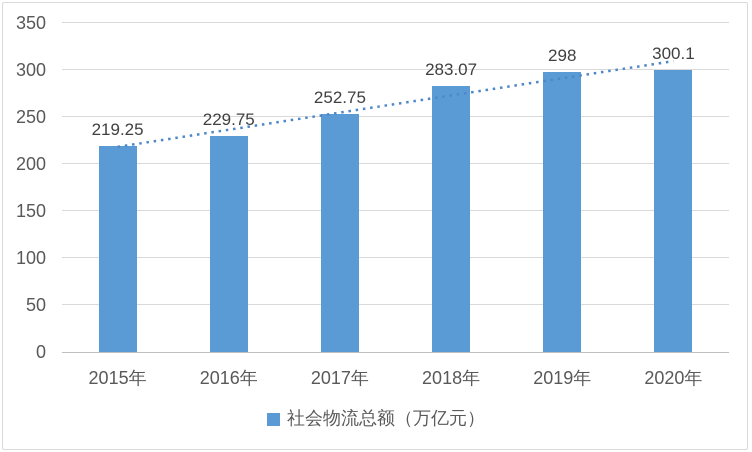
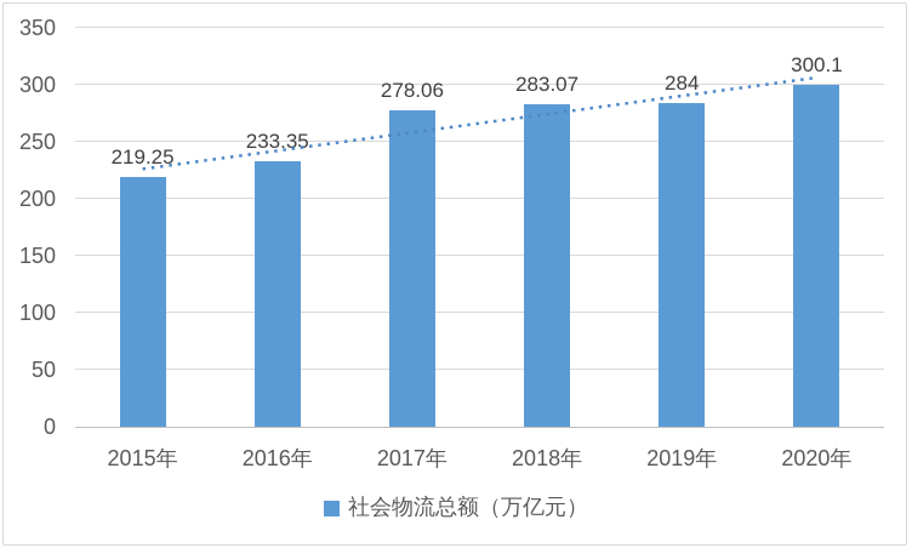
2016年: 229.75 -> 233.35
2017年: 252.75 -> 278.06
2019年: 298 -> 284
